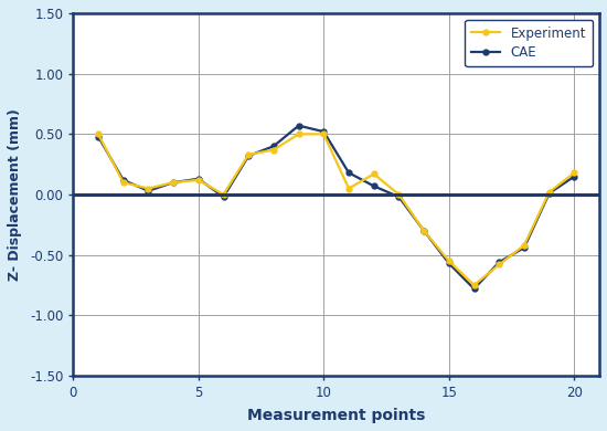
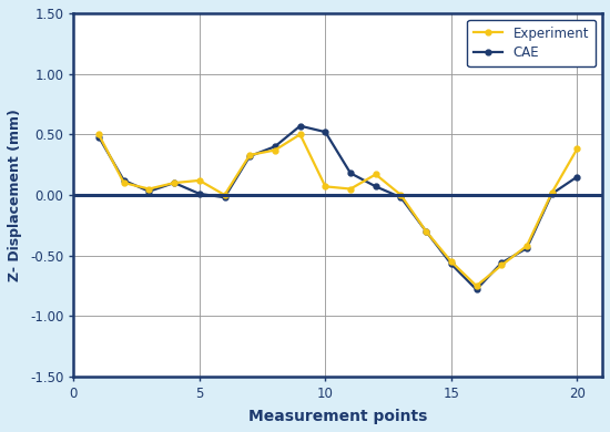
CAE/5: 0.13 -> 0.01
Experiment/10: 0.50 -> 0.07
Experiment/20: 0.18 -> 0.38
